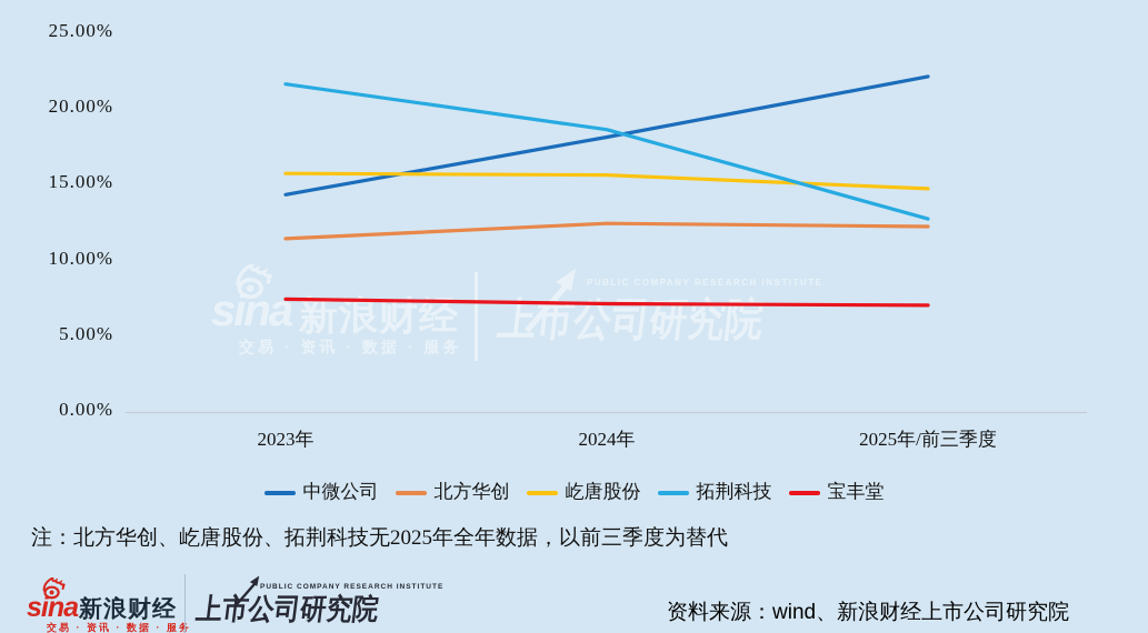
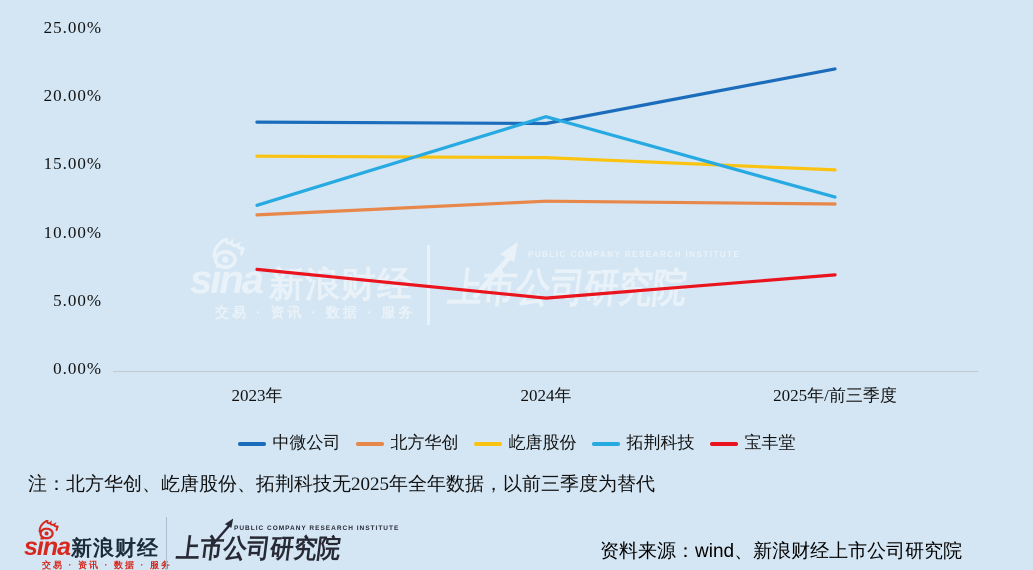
中微公司/2023年: 14.2% -> 18.1%
拓荆科技/2023年: 21.5% -> 12.0%
宝丰堂/2024年: 7.0% -> 5.2%
